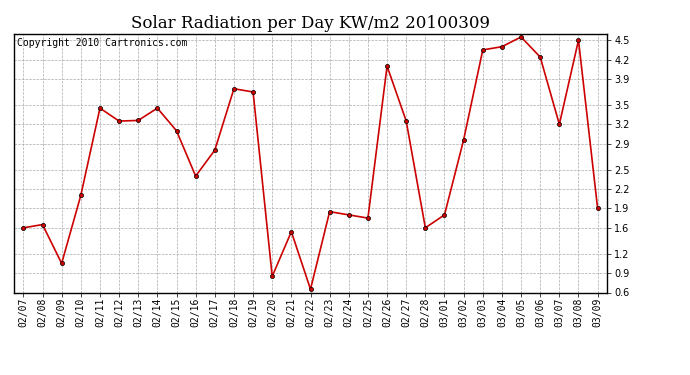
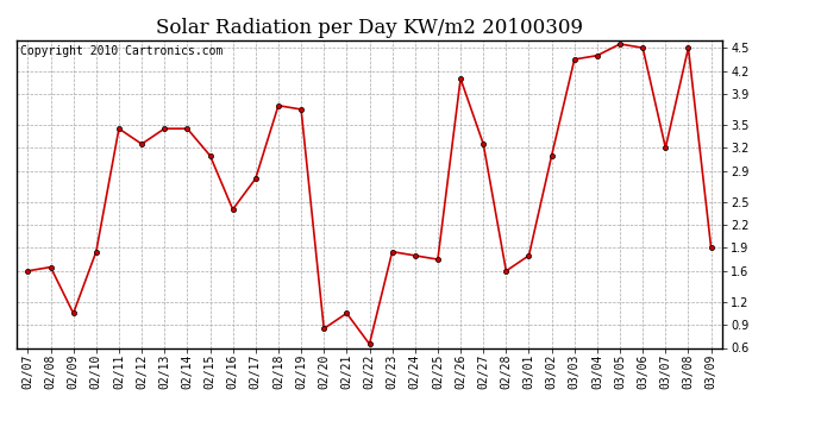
02/10: 2.10 -> 1.85
02/13: 3.26 -> 3.45
02/21: 1.54 -> 1.05
03/02: 2.96 -> 3.10
03/06: 4.24 -> 4.50
